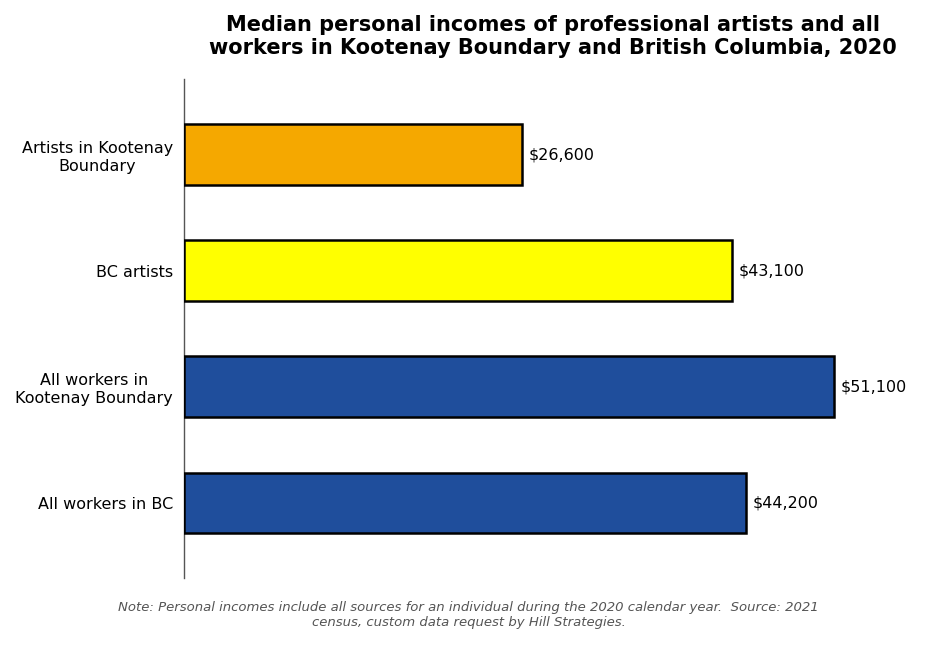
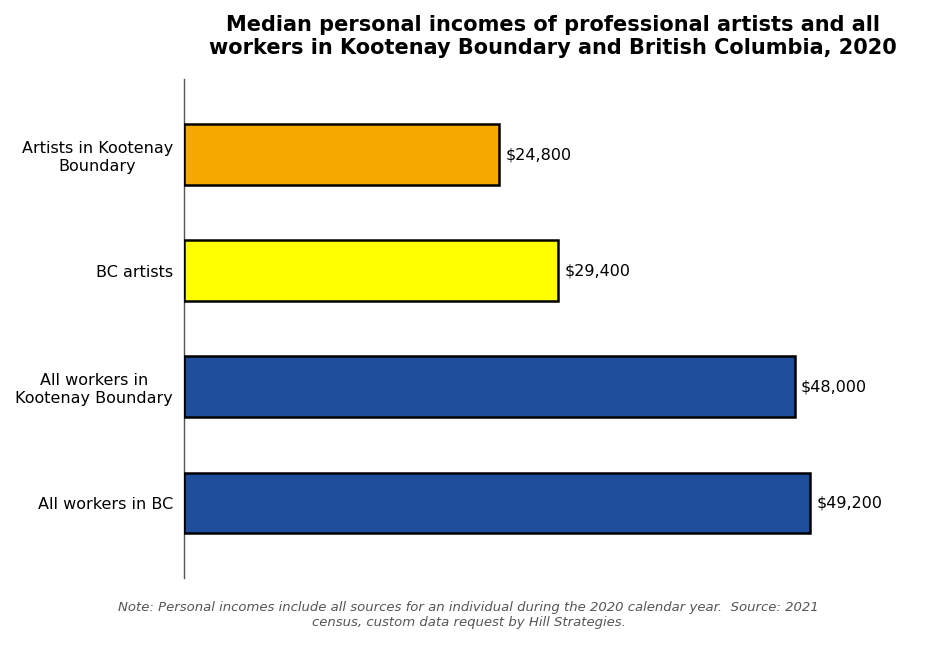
Artists in Kootenay Boundary: $26,600 -> $24,800
BC artists: $43,100 -> $29,400
All workers in Kootenay Boundary: $51,100 -> $48,000
All workers in BC: $44,200 -> $49,200
